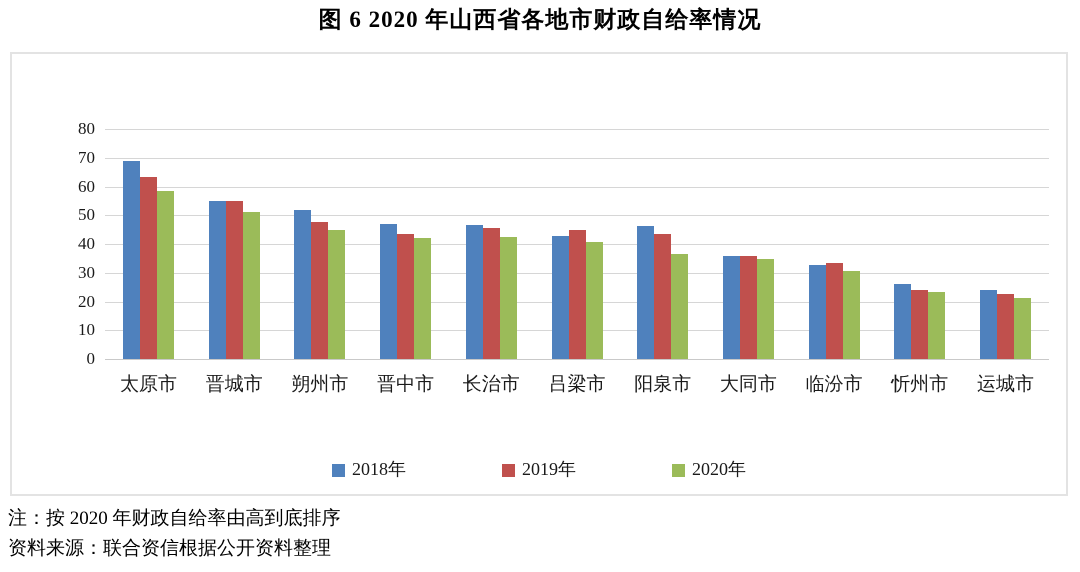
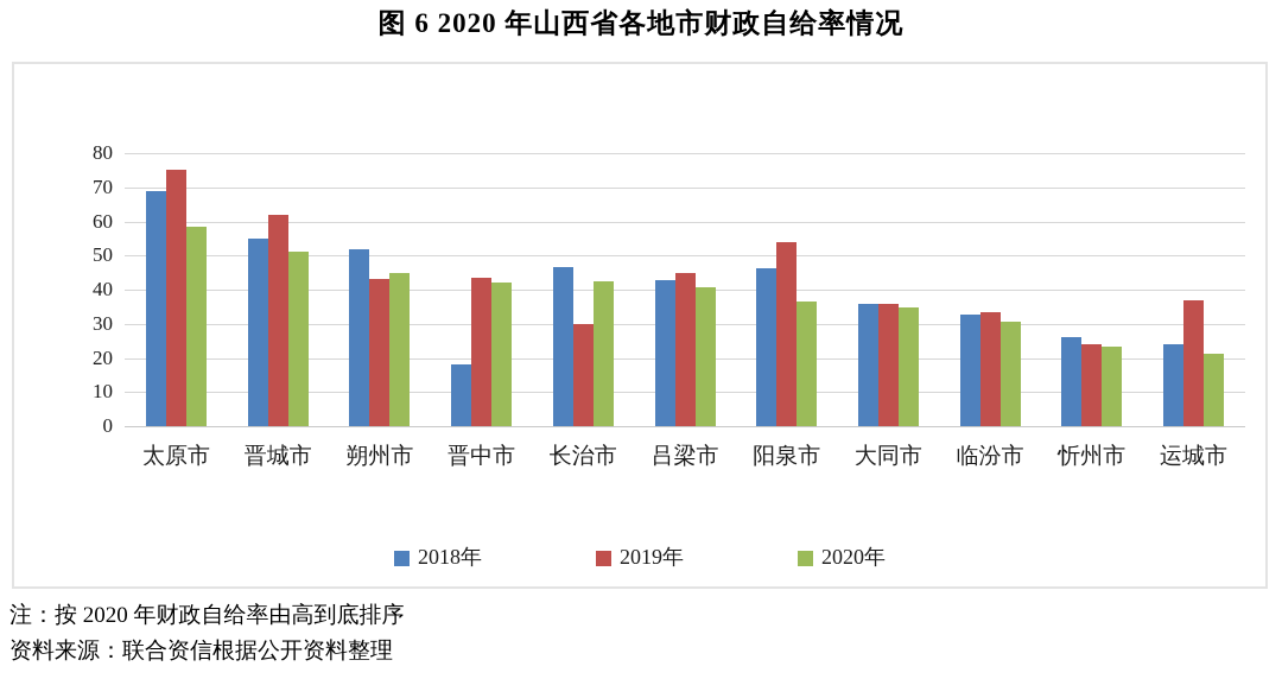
2019年/太原市: 63 -> 75
2019年/晋城市: 55 -> 62
2019年/朔州市: 48 -> 43
2018年/晋中市: 47 -> 18
2019年/长治市: 46 -> 30
2019年/阳泉市: 43 -> 54
2019年/运城市: 23 -> 37
